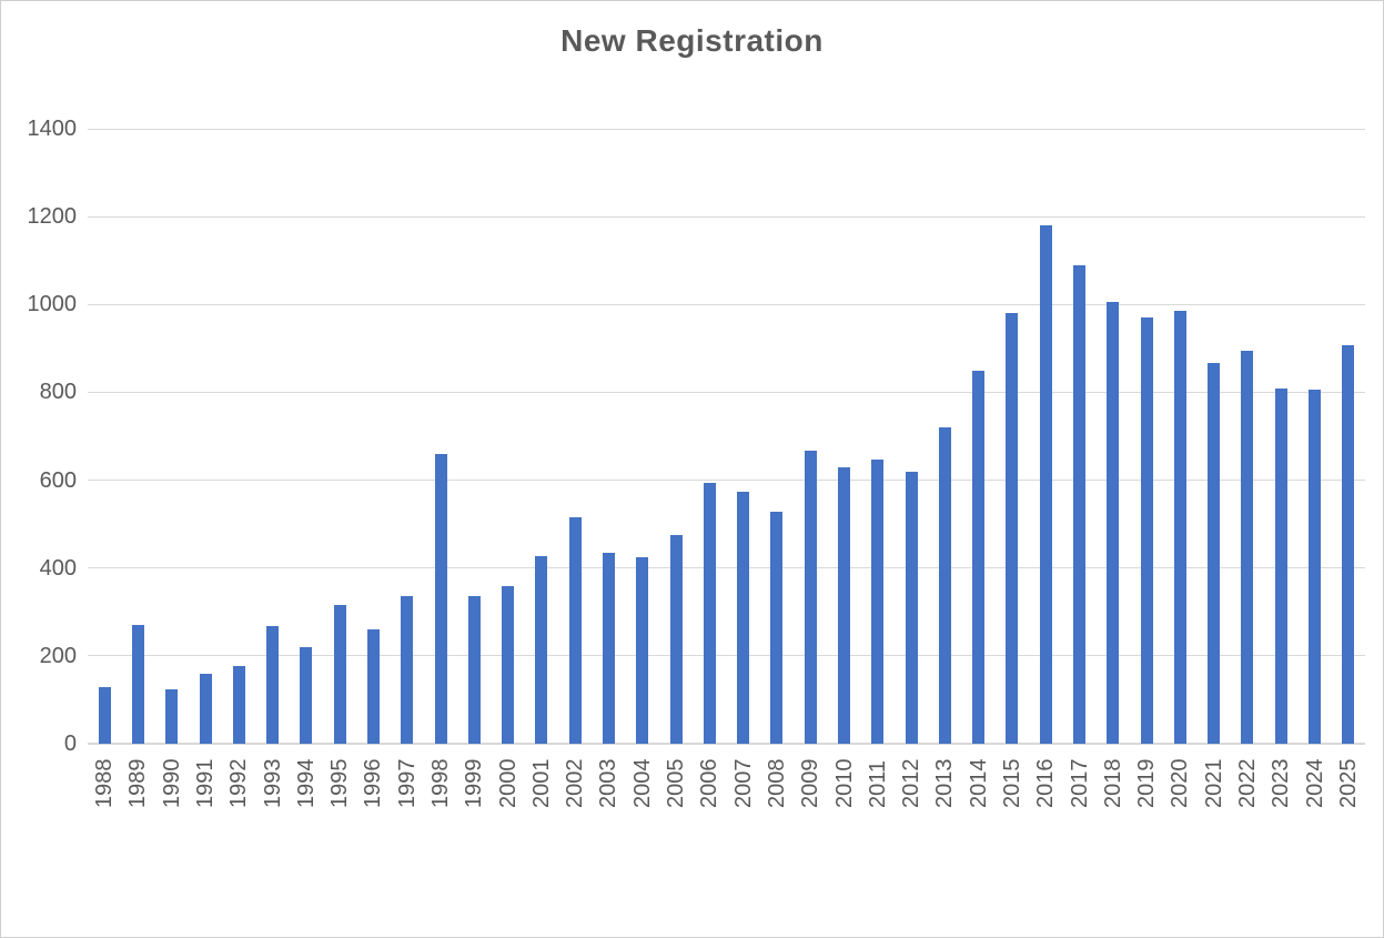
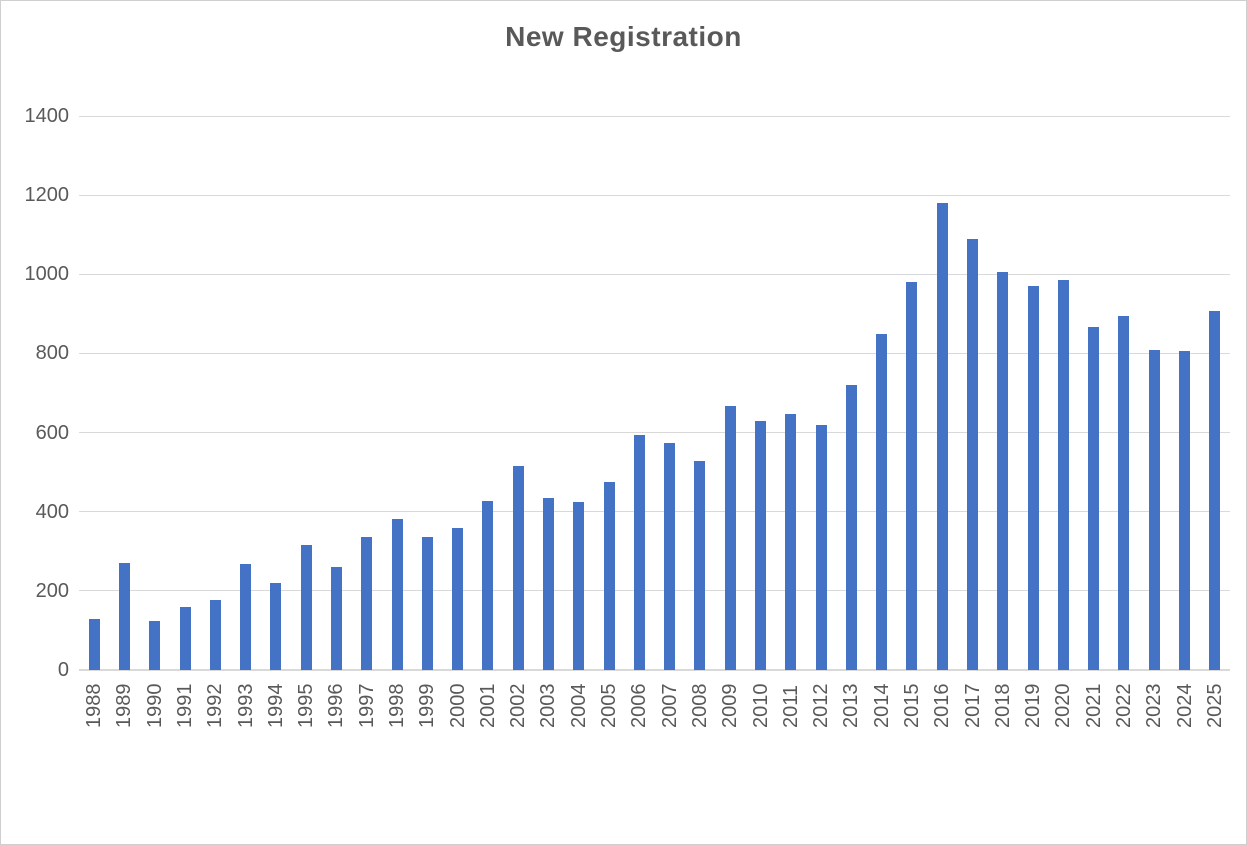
1998: 660 -> 380
